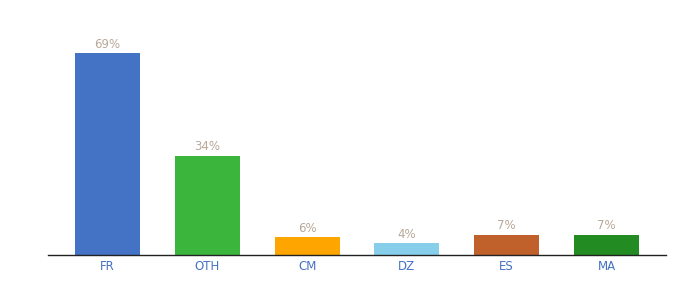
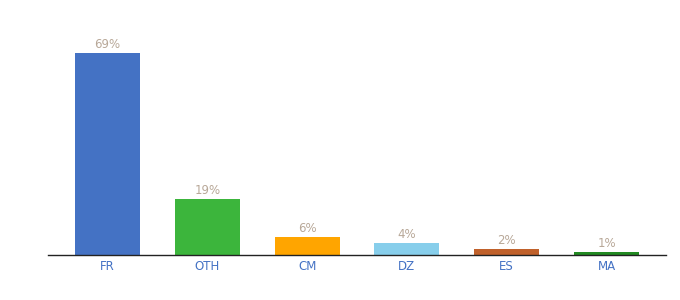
OTH: 34% -> 19%
ES: 7% -> 2%
MA: 7% -> 1%
